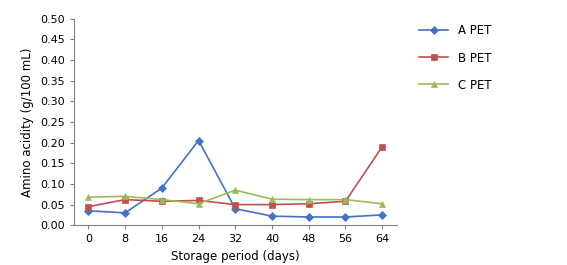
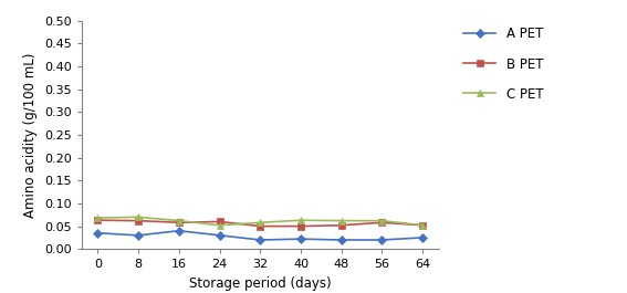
B PET/0: 0.045 -> 0.063
A PET/16: 0.090 -> 0.040
A PET/24: 0.205 -> 0.030
A PET/32: 0.040 -> 0.020
C PET/32: 0.085 -> 0.058
B PET/64: 0.190 -> 0.052
